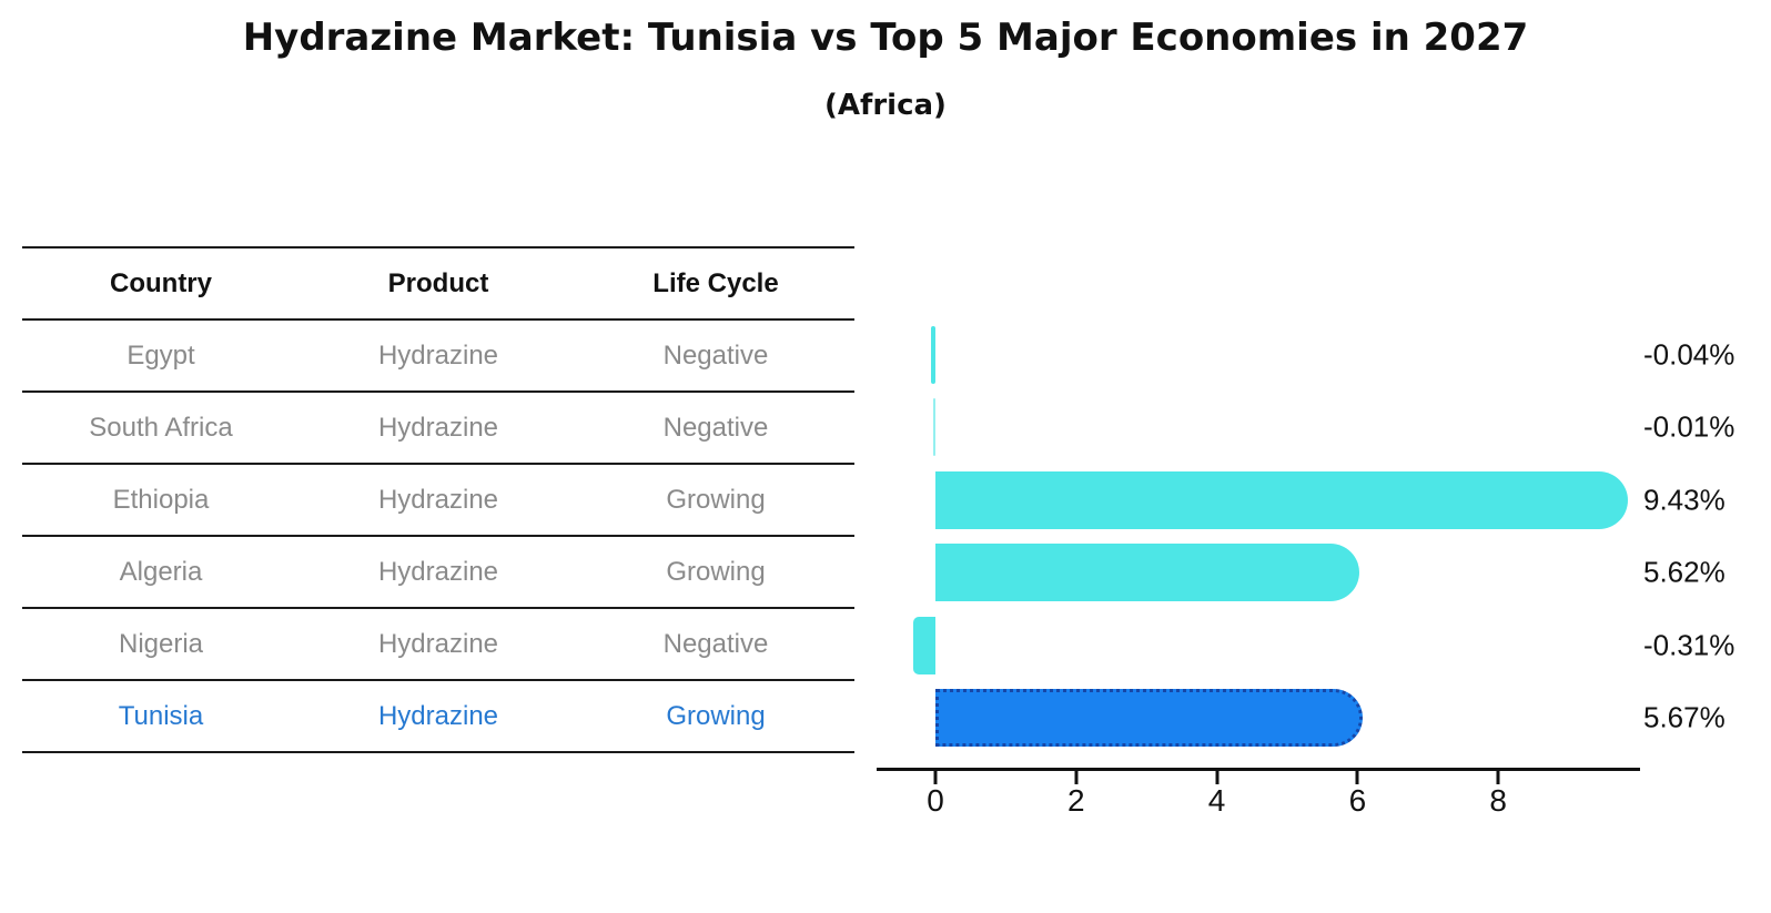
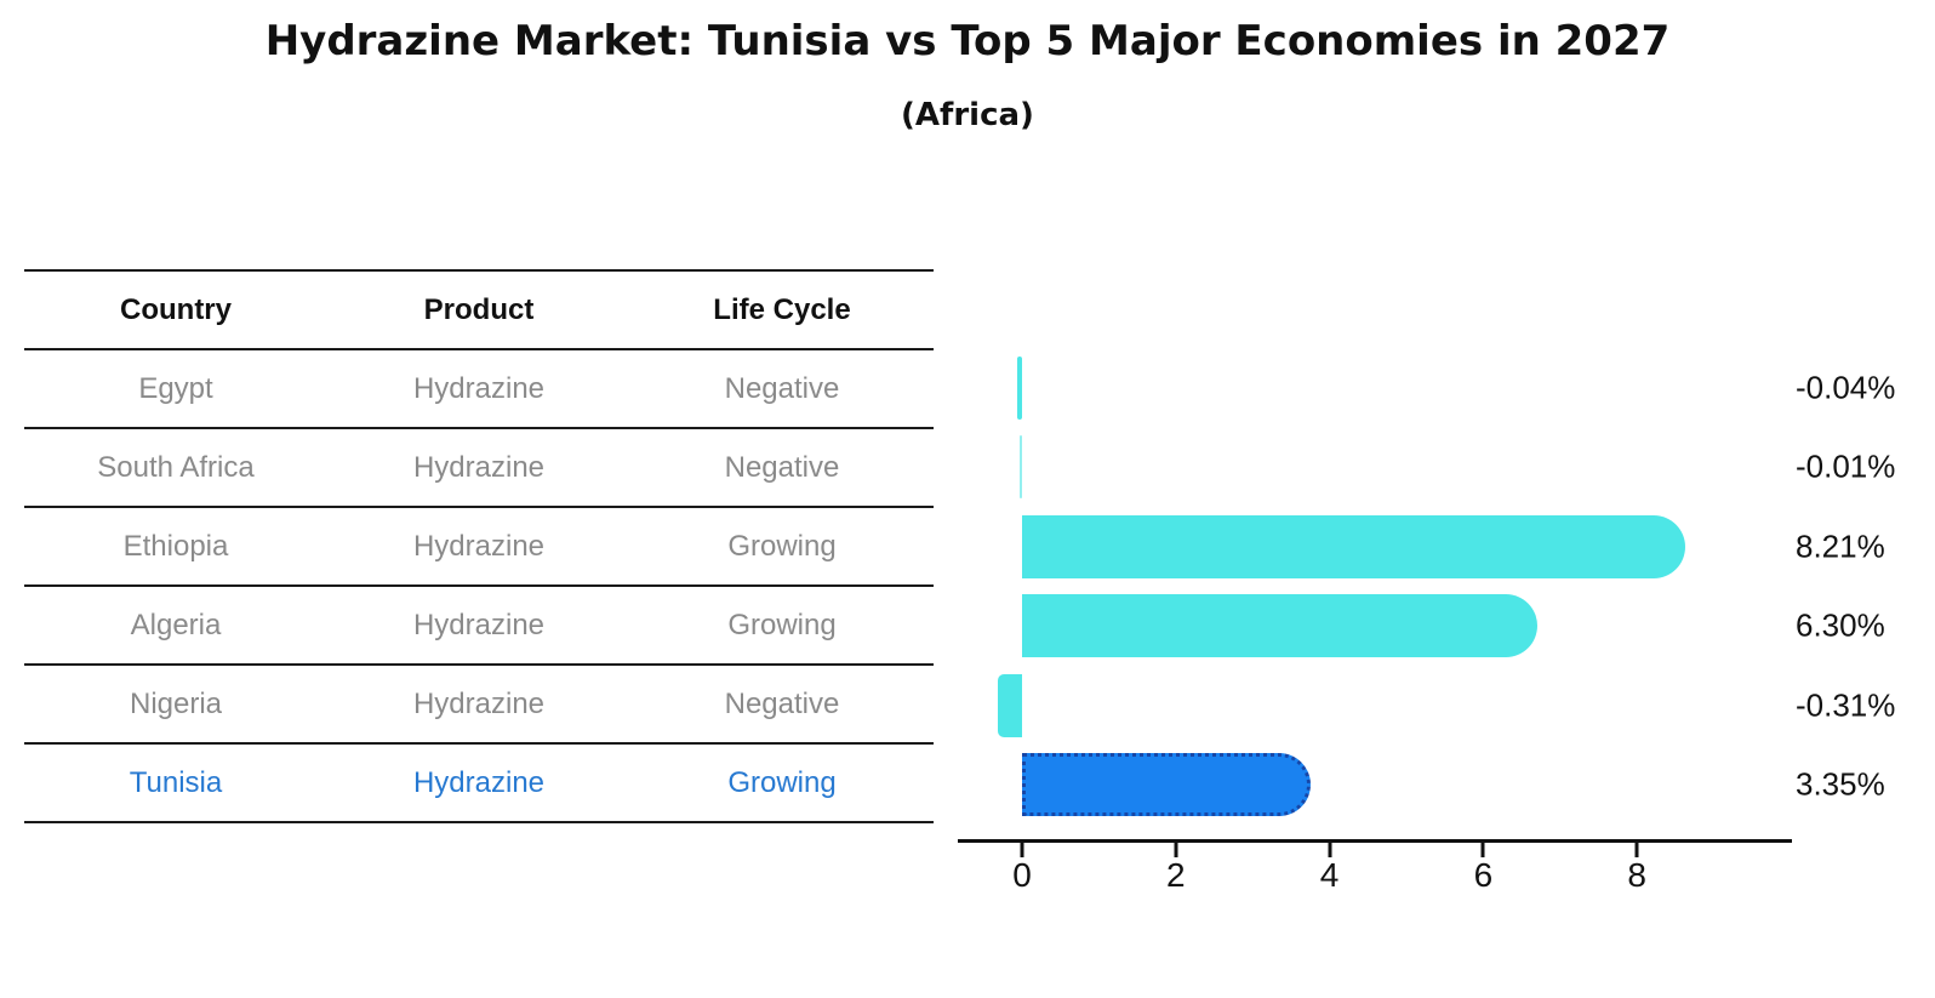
Ethiopia: 9.43% -> 8.21%
Algeria: 5.62% -> 6.30%
Tunisia: 5.67% -> 3.35%
